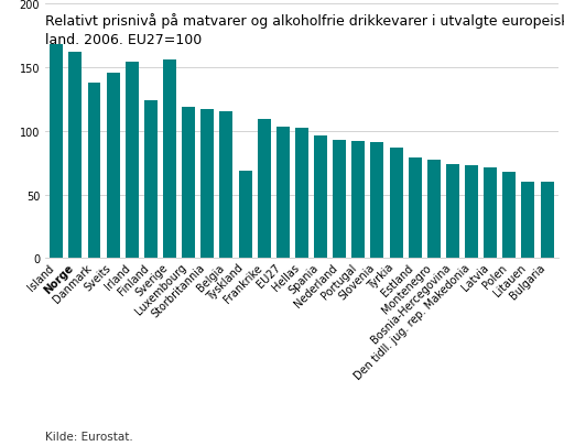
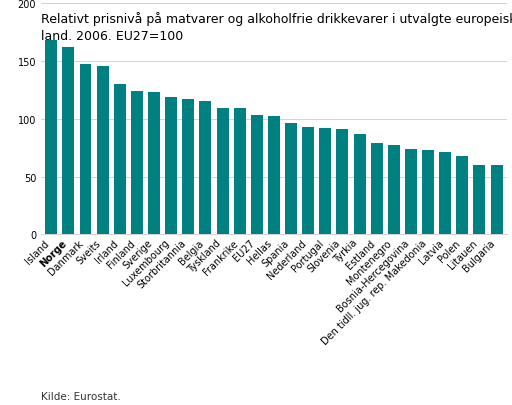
Danmark: 138 -> 147
Irland: 154 -> 130
Sverige: 156 -> 123
Tyskland: 69 -> 109
